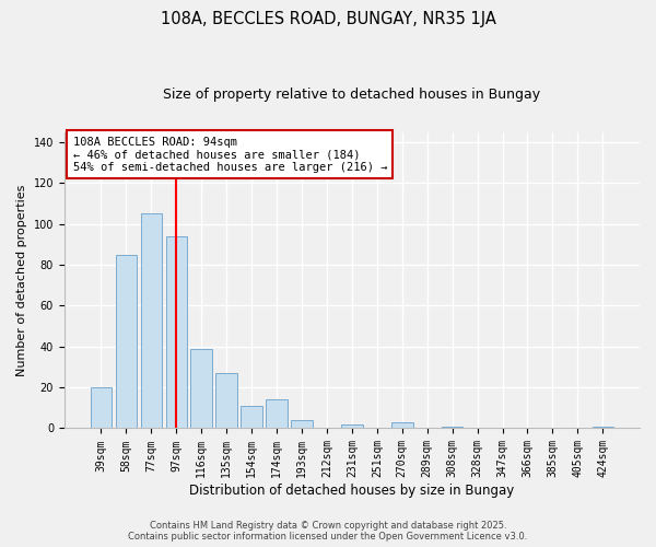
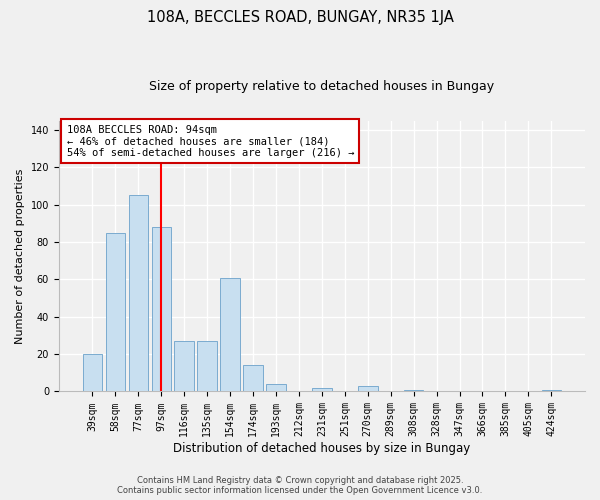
97sqm: 94 -> 88
116sqm: 39 -> 27
154sqm: 11 -> 61
